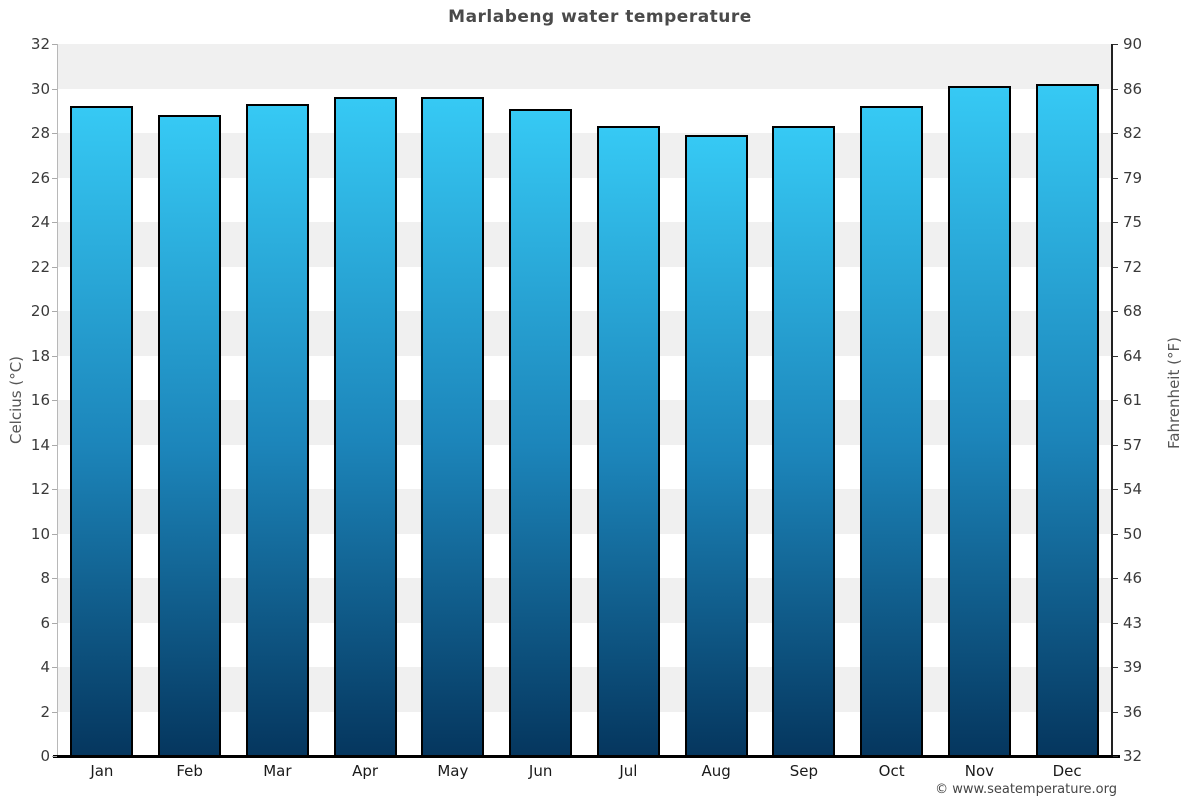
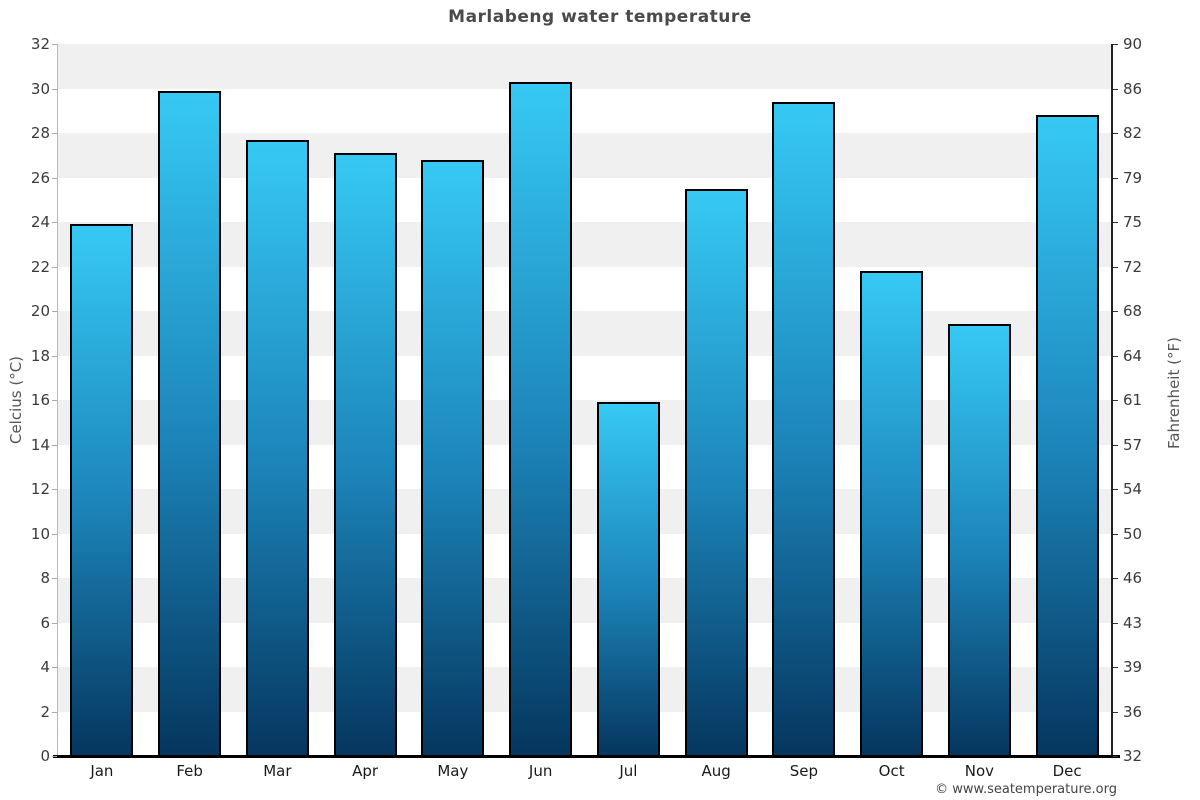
Jan: 29.2 -> 23.9
Feb: 28.8 -> 29.9
Mar: 29.3 -> 27.7
Apr: 29.6 -> 27.1
May: 29.6 -> 26.8
Jun: 29.1 -> 30.3
Jul: 28.3 -> 15.9
Aug: 27.9 -> 25.5
Sep: 28.3 -> 29.4
Oct: 29.2 -> 21.8
Nov: 30.1 -> 19.4
Dec: 30.2 -> 28.8
